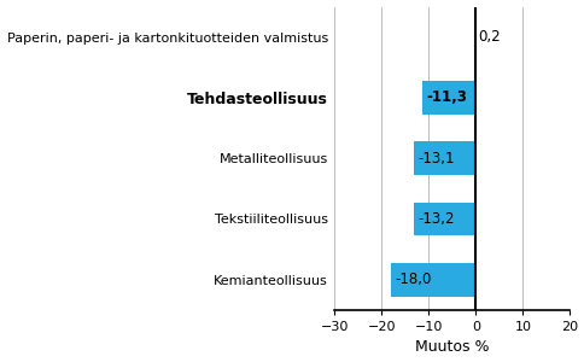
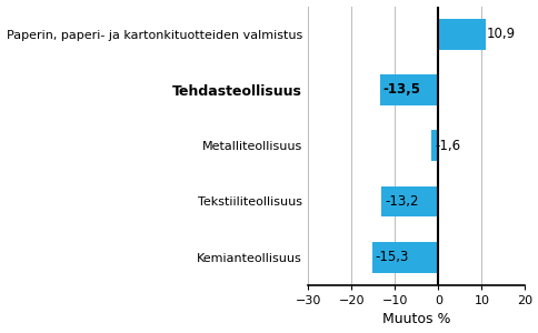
Paperin, paperi- ja kartonkituotteiden valmistus: 0,2 -> 10,9
Tehdasteollisuus: -11,3 -> -13,5
Metalliteollisuus: -13,1 -> -1,6
Kemianteollisuus: -18,0 -> -15,3
